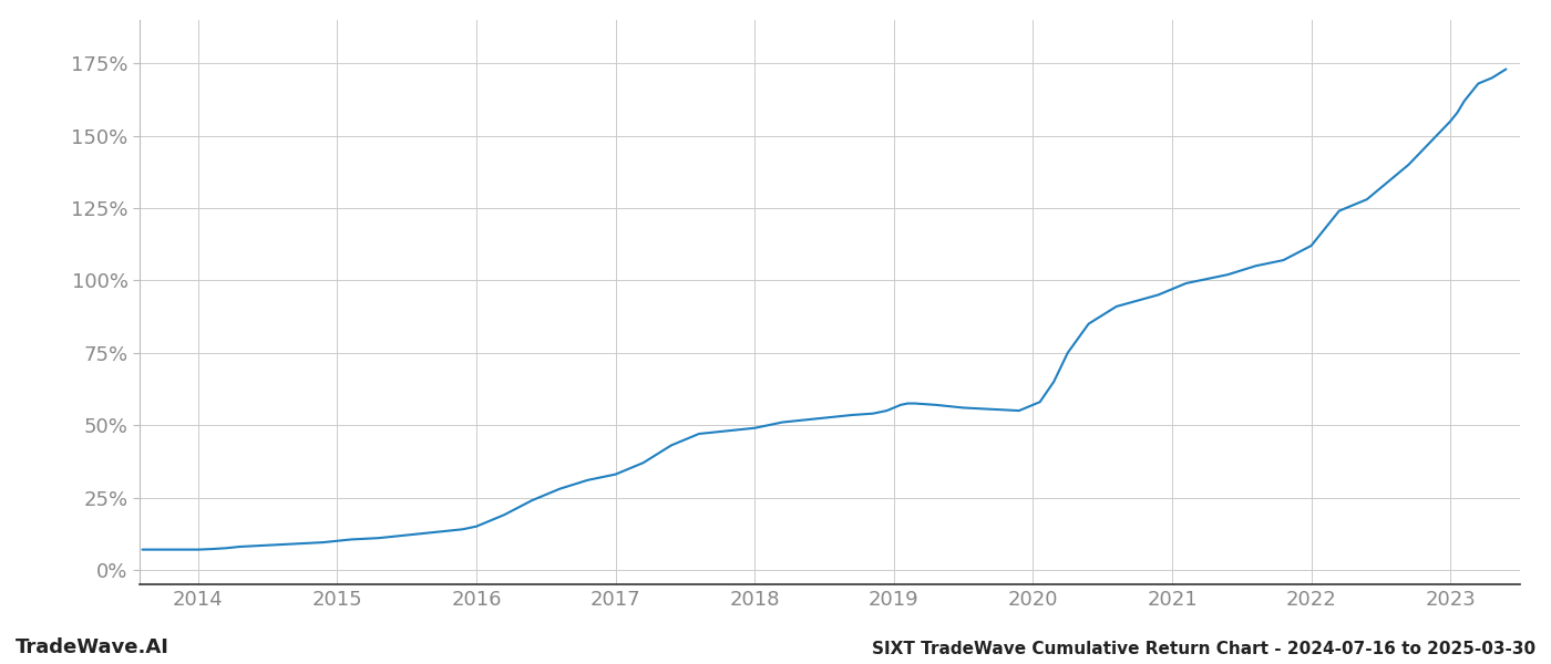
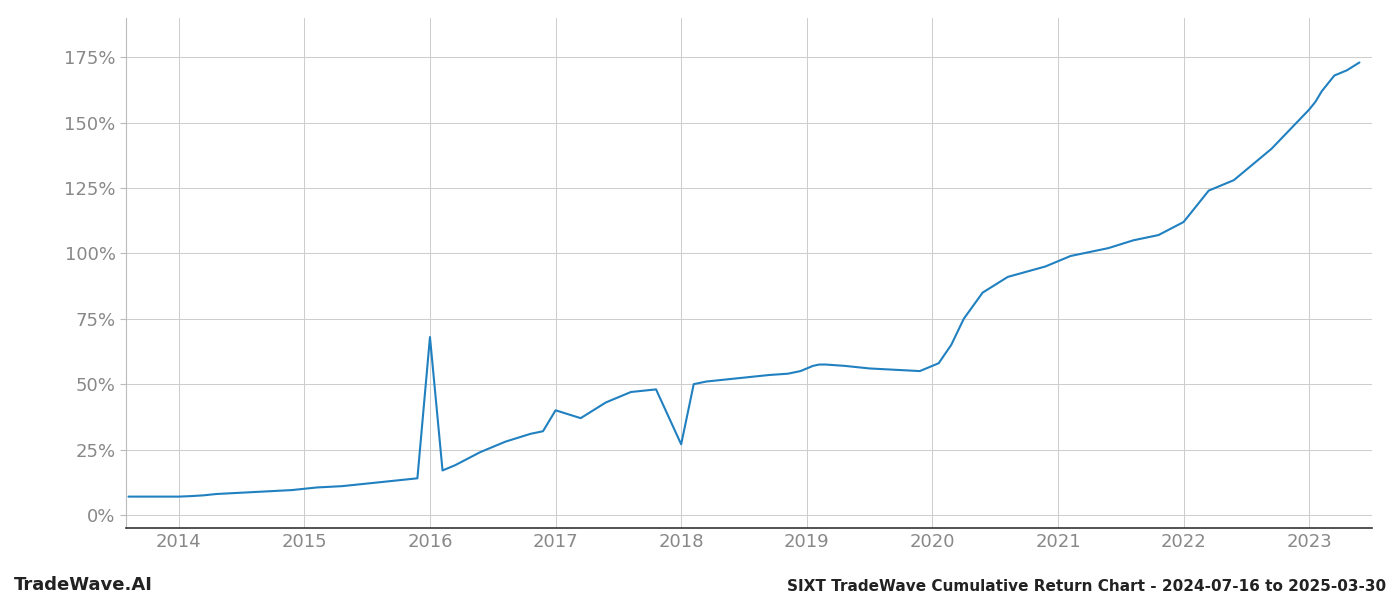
2016: 15.0% -> 68.0%
2017: 33.0% -> 40.0%
2018: 49.0% -> 27.0%
